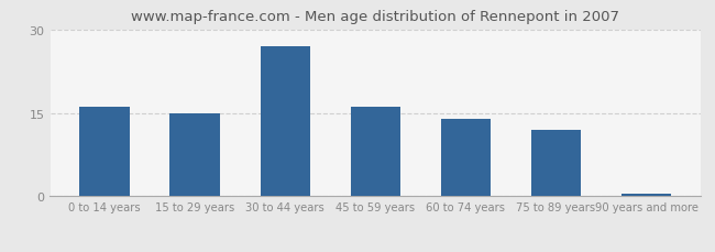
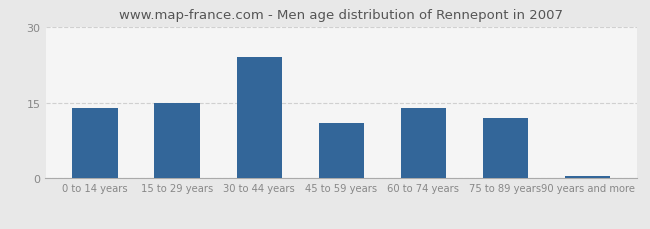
0 to 14 years: 16.0 -> 14.0
30 to 44 years: 27.0 -> 24.0
45 to 59 years: 16.0 -> 11.0
